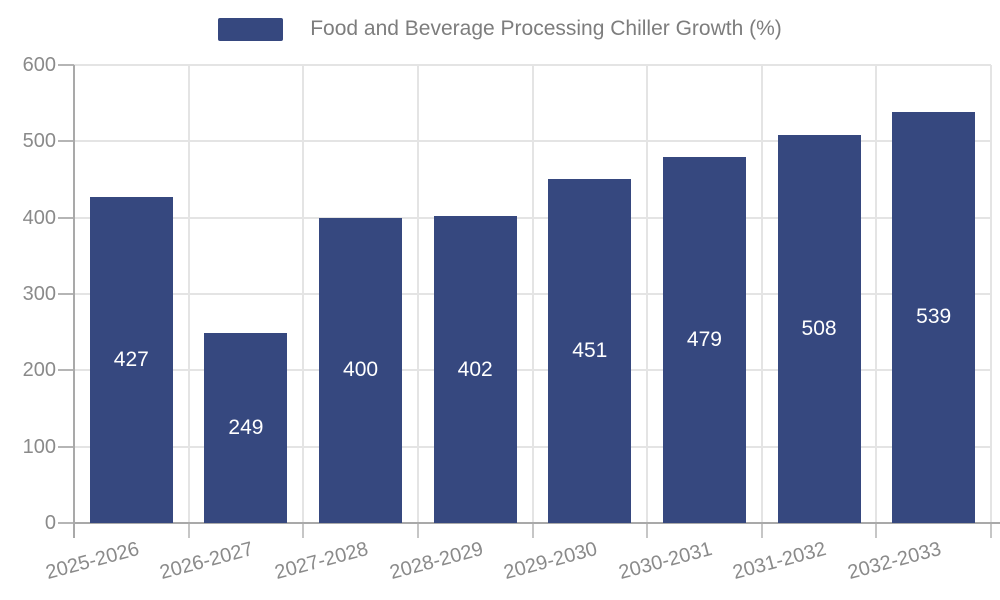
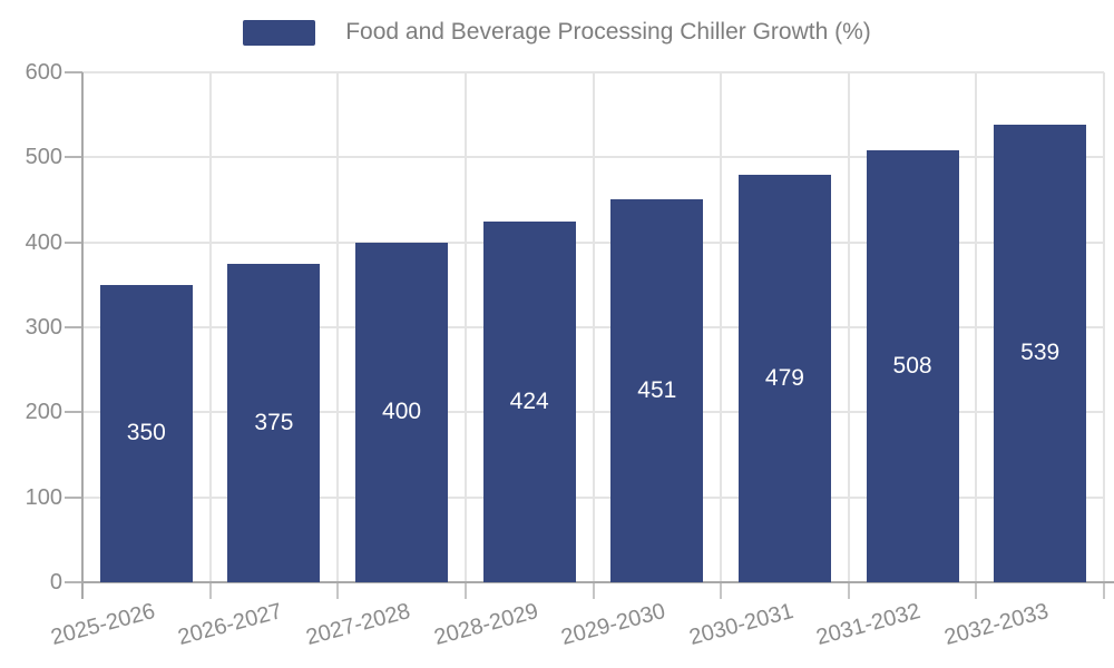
2025-2026: 427 -> 350
2026-2027: 249 -> 375
2028-2029: 402 -> 424
